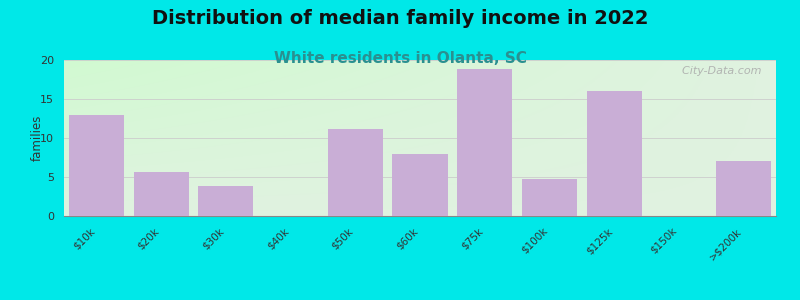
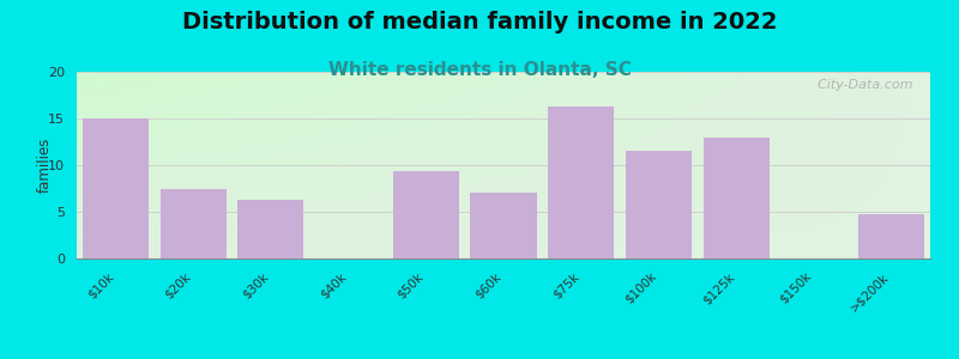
$10k: 13.0 -> 15.0
$20k: 5.6 -> 7.5
$30k: 3.8 -> 6.3
$50k: 11.2 -> 9.3
$60k: 8.0 -> 7.0
$75k: 18.8 -> 16.3
$100k: 4.8 -> 11.5
$125k: 16.0 -> 13.0
>$200k: 7.0 -> 4.8
